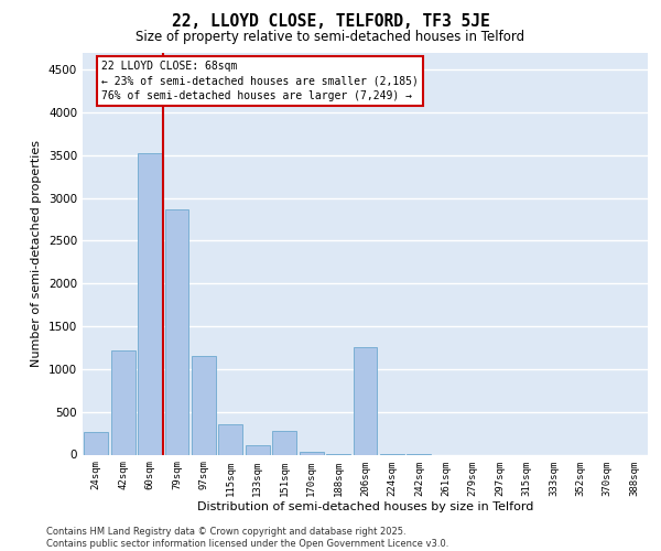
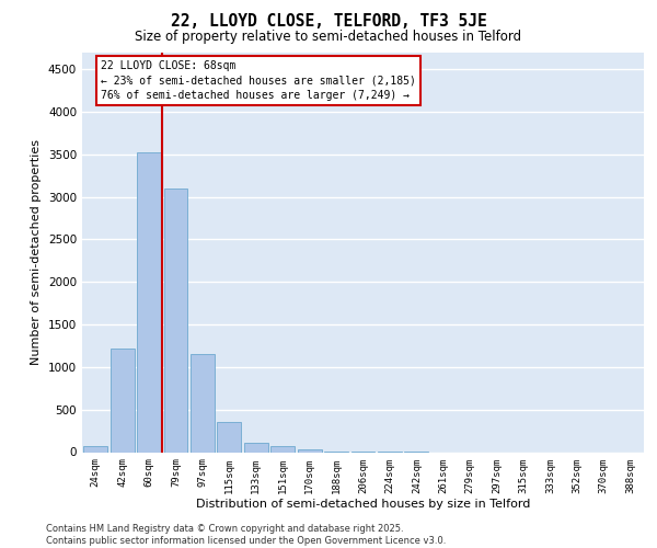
24sqm: 260 -> 80
79sqm: 2860 -> 3100
151sqm: 280 -> 60
206sqm: 1260 -> 0
